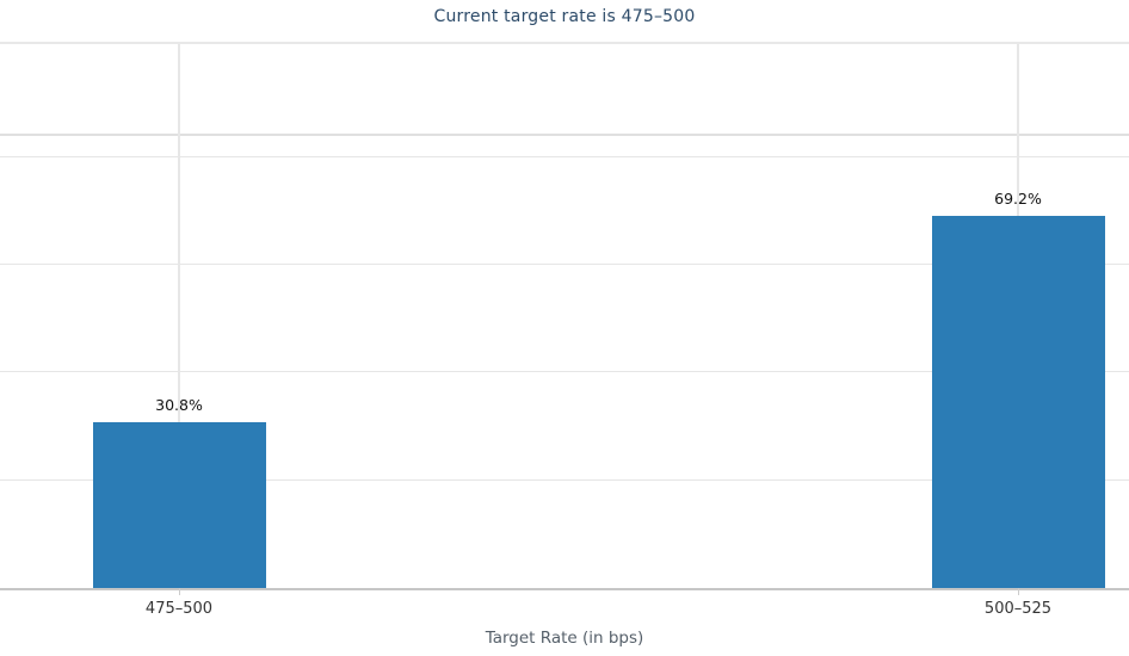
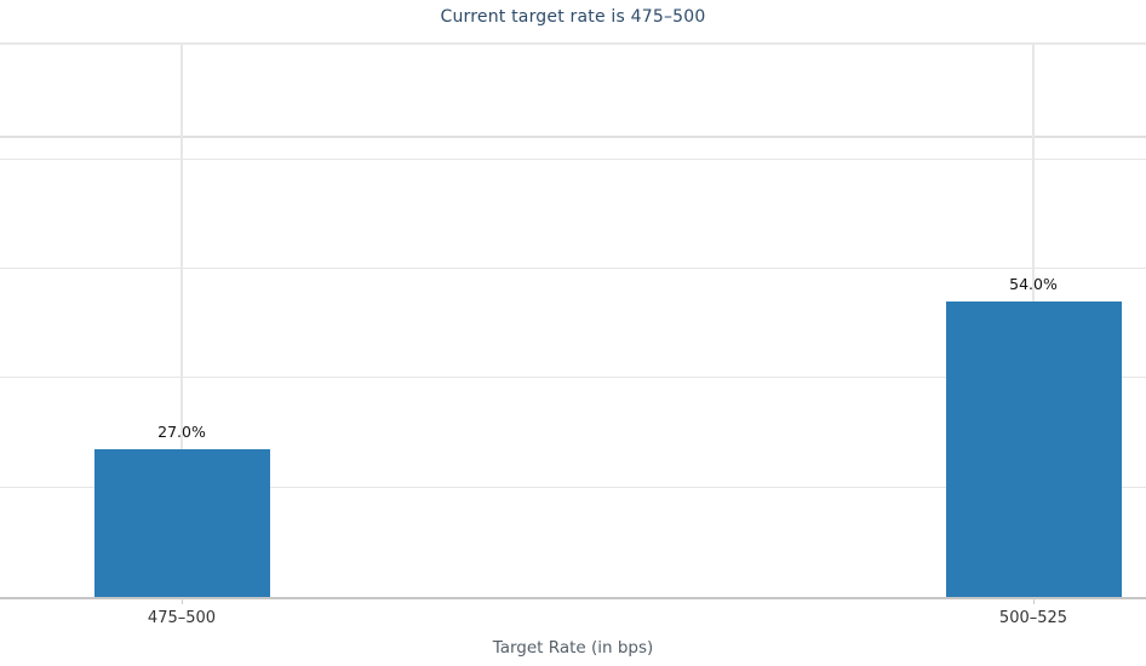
475–500: 30.8% -> 27.0%
500–525: 69.2% -> 54.0%
